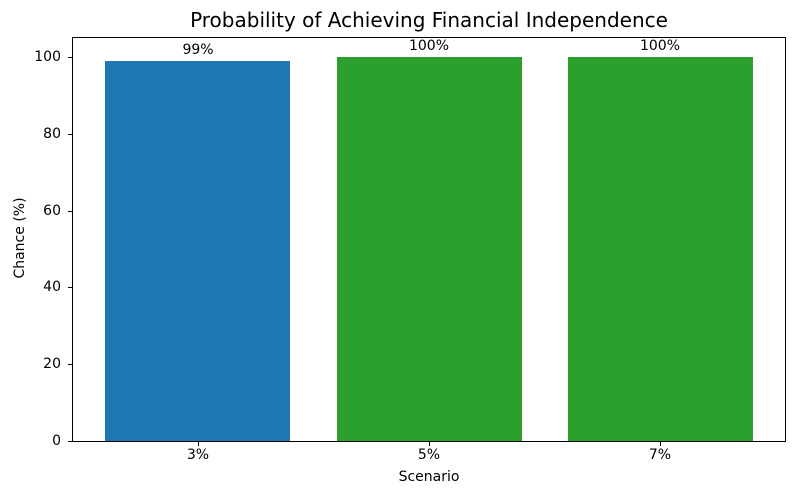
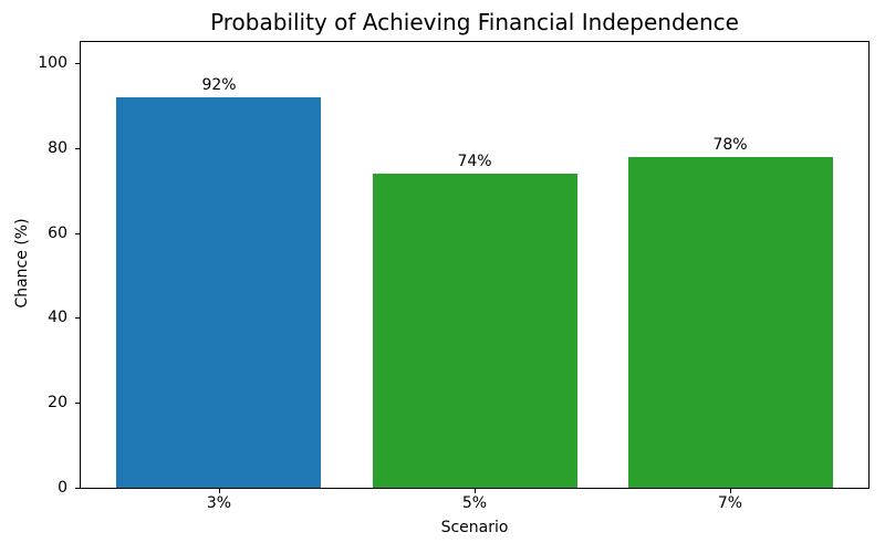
3%: 99% -> 92%
5%: 100% -> 74%
7%: 100% -> 78%
